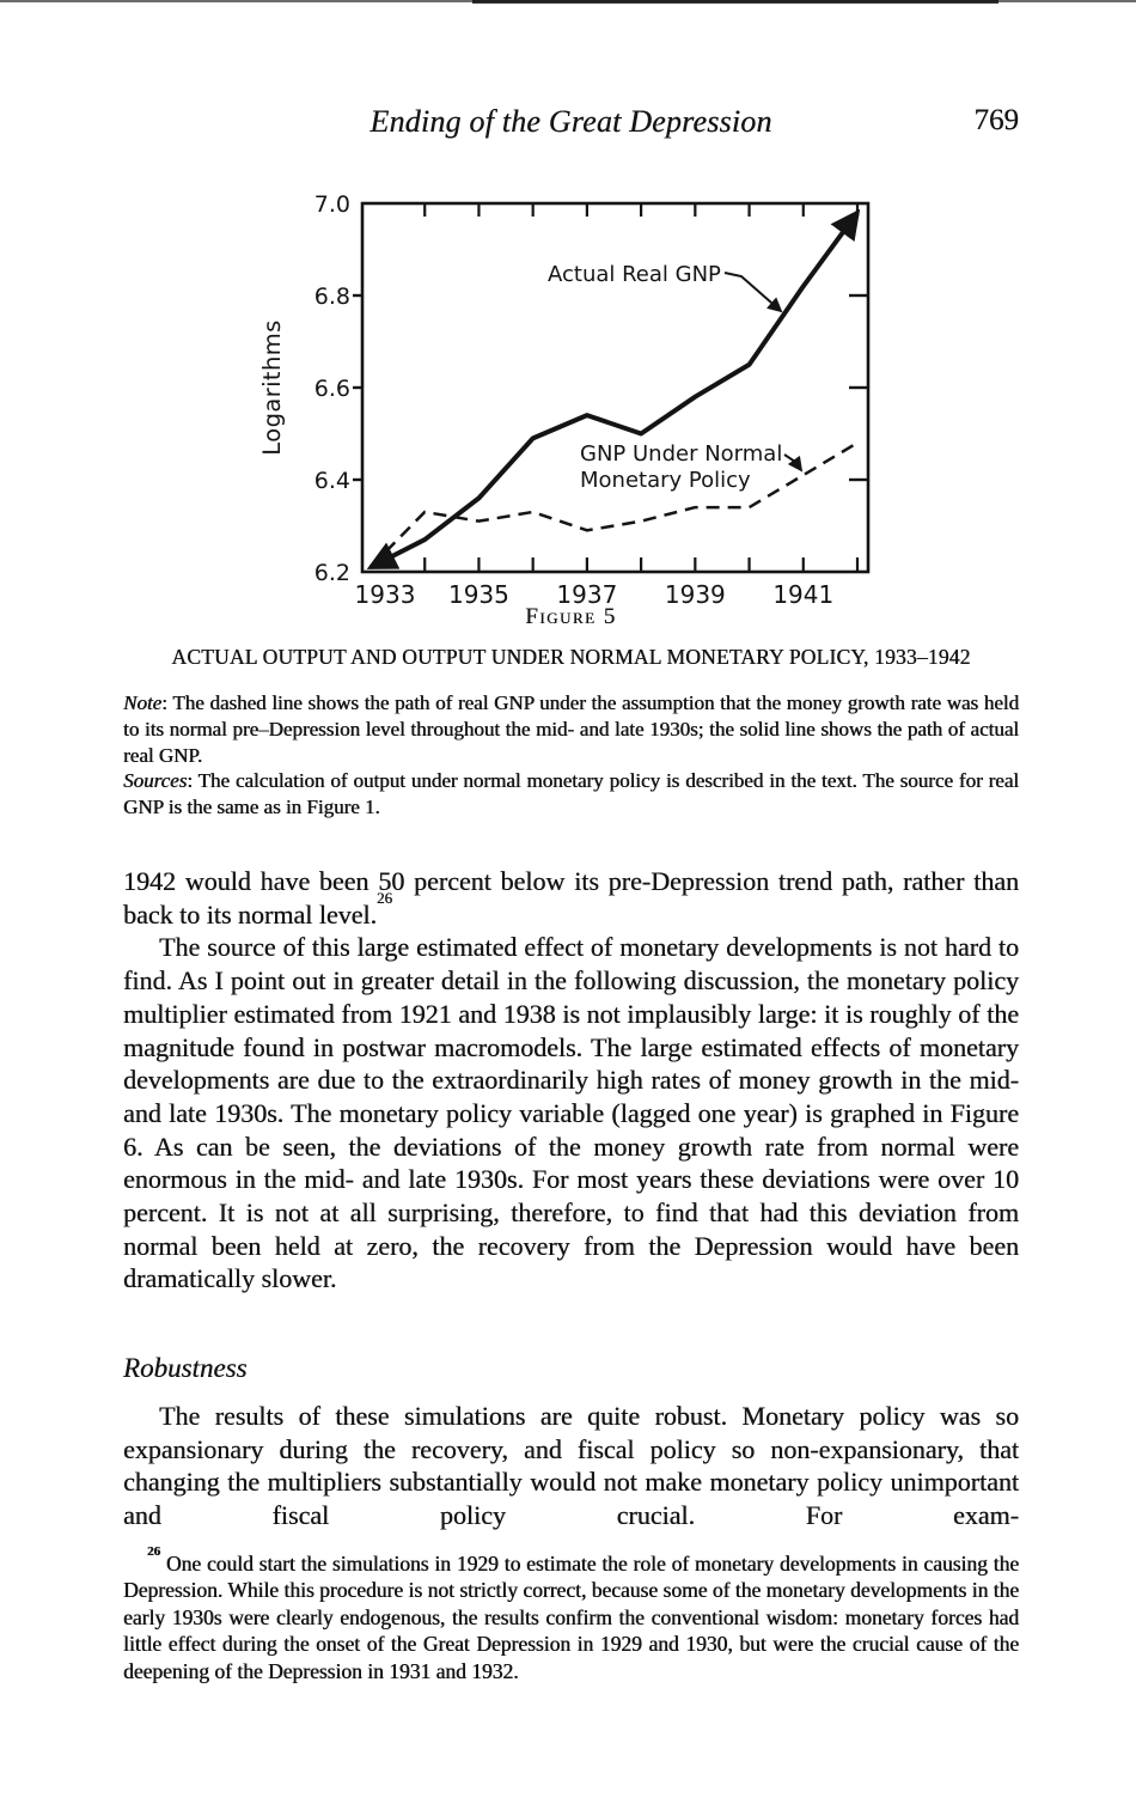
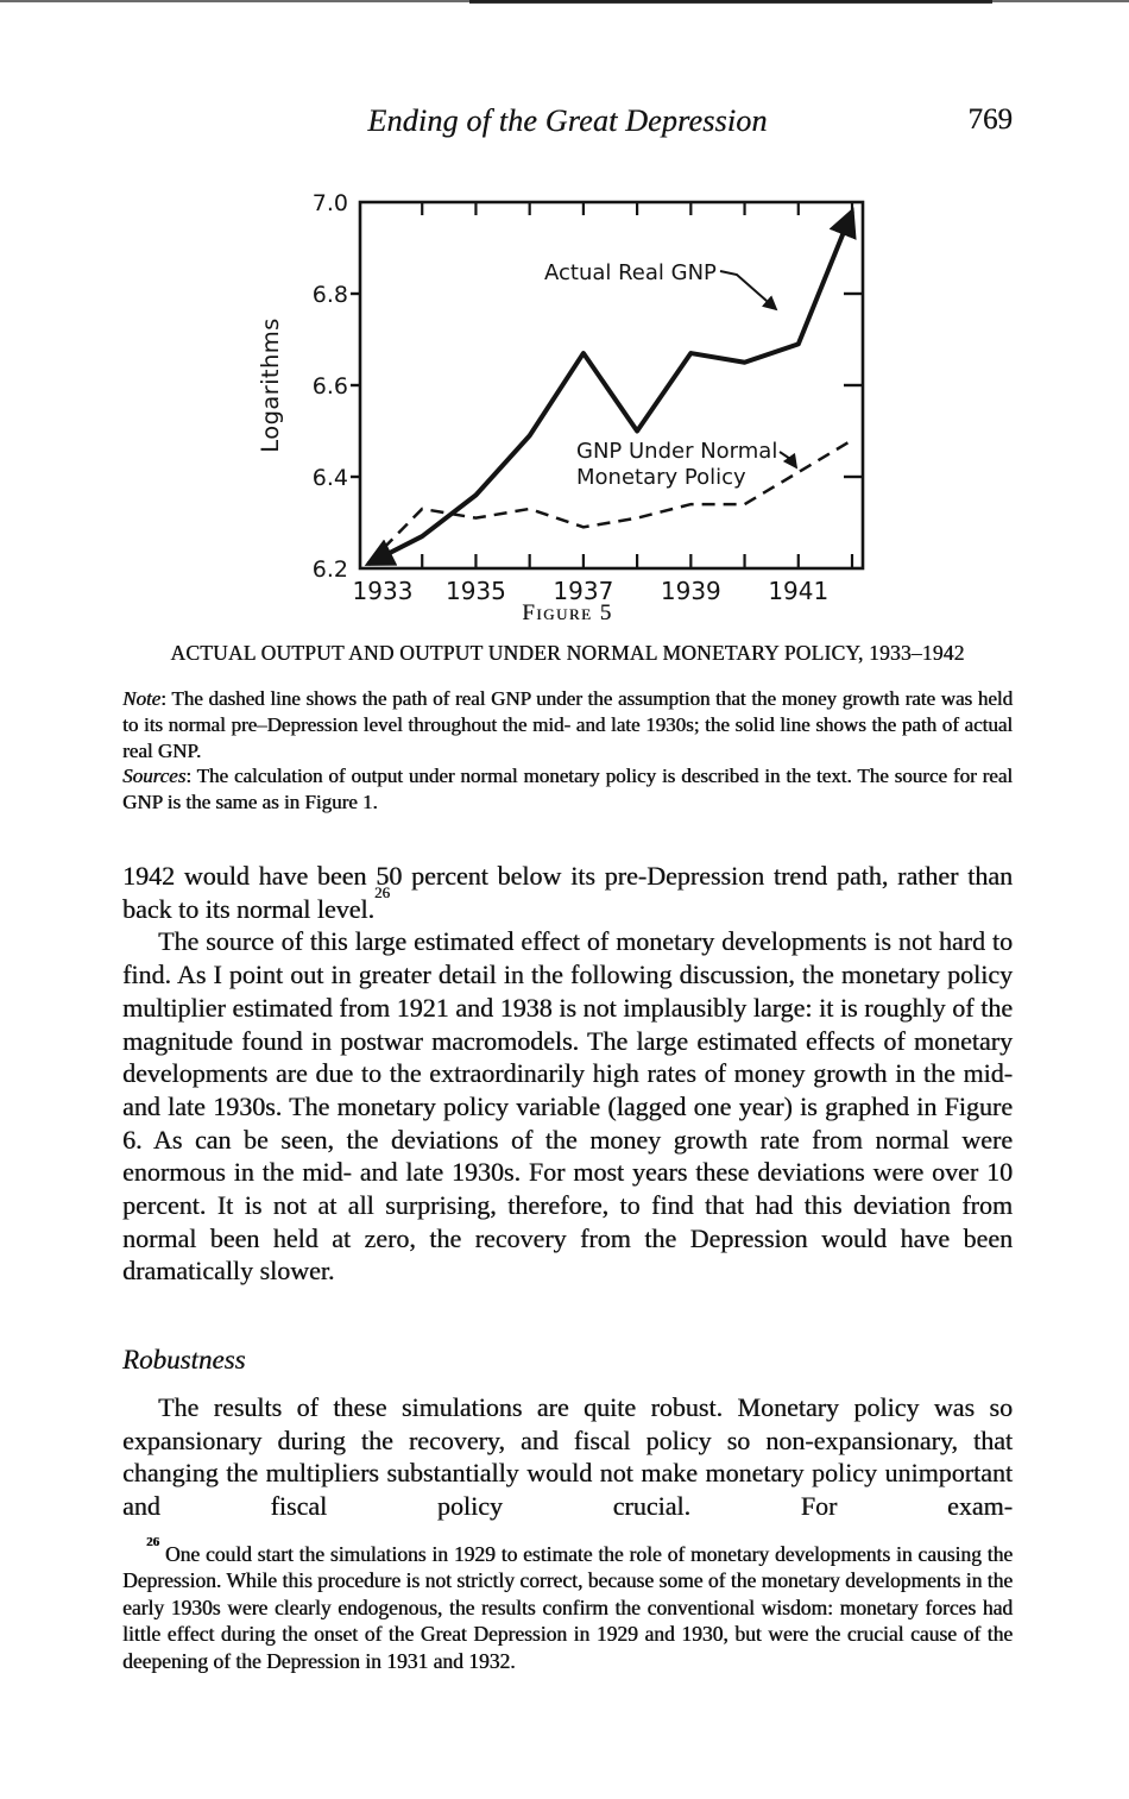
Actual Real GNP/1937: 6.54 -> 6.67
Actual Real GNP/1939: 6.58 -> 6.67
Actual Real GNP/1941: 6.82 -> 6.69
